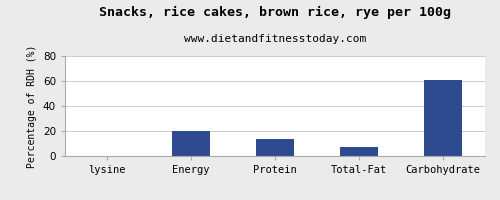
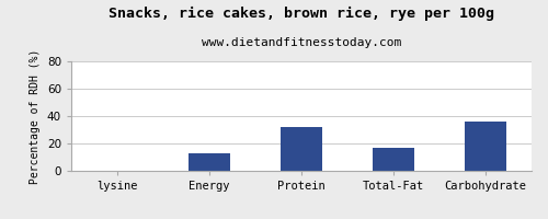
Energy: 20 -> 13
Protein: 14 -> 32
Total-Fat: 7 -> 17
Carbohydrate: 61 -> 36
